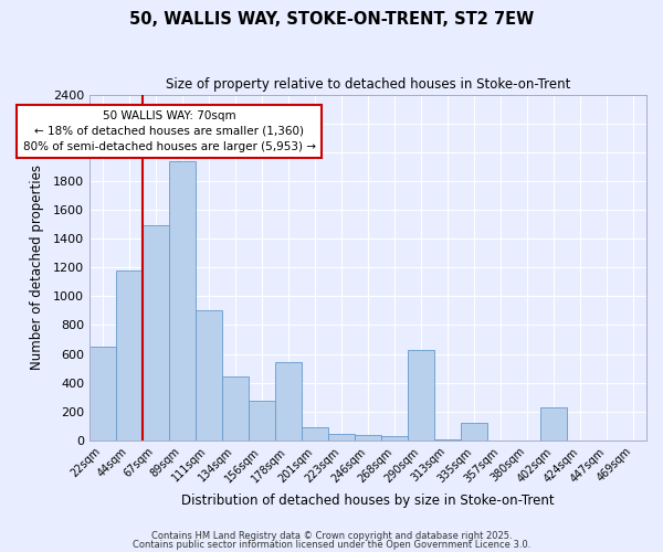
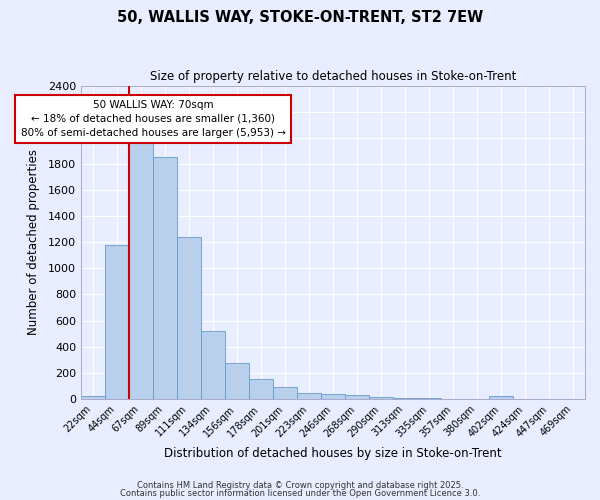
22sqm: 650 -> 20
67sqm: 1490 -> 1960
89sqm: 1940 -> 1850
111sqm: 900 -> 1240
134sqm: 440 -> 520
178sqm: 540 -> 160
290sqm: 630 -> 20
335sqm: 120 -> 0
402sqm: 230 -> 20
